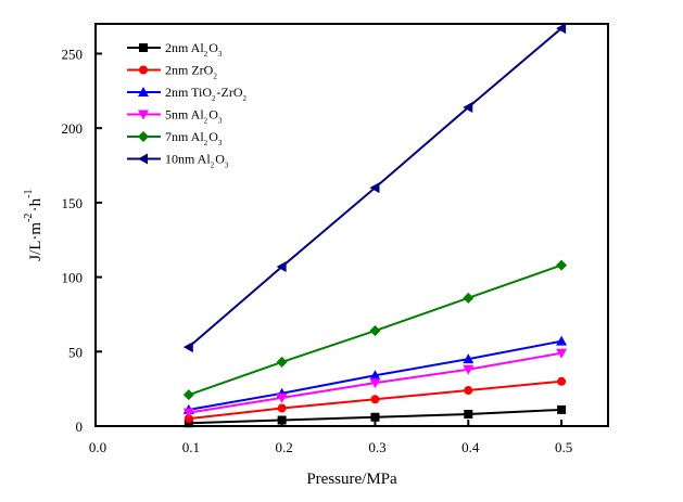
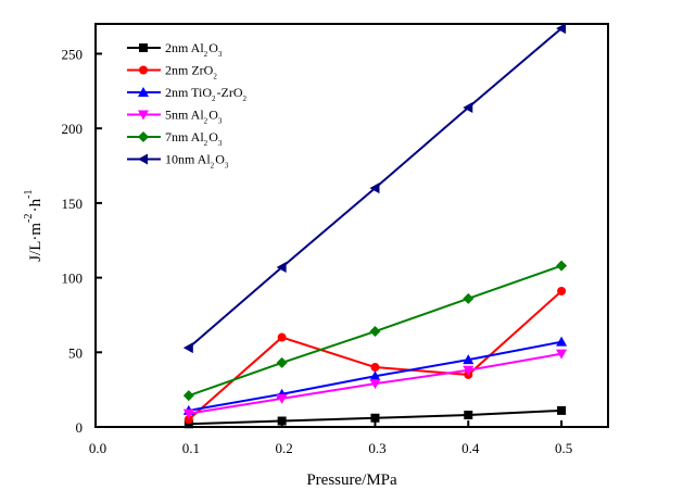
2nm ZrO2/0.2: 12 -> 60
2nm ZrO2/0.3: 18 -> 40
2nm ZrO2/0.4: 24 -> 35
2nm ZrO2/0.5: 30 -> 91
